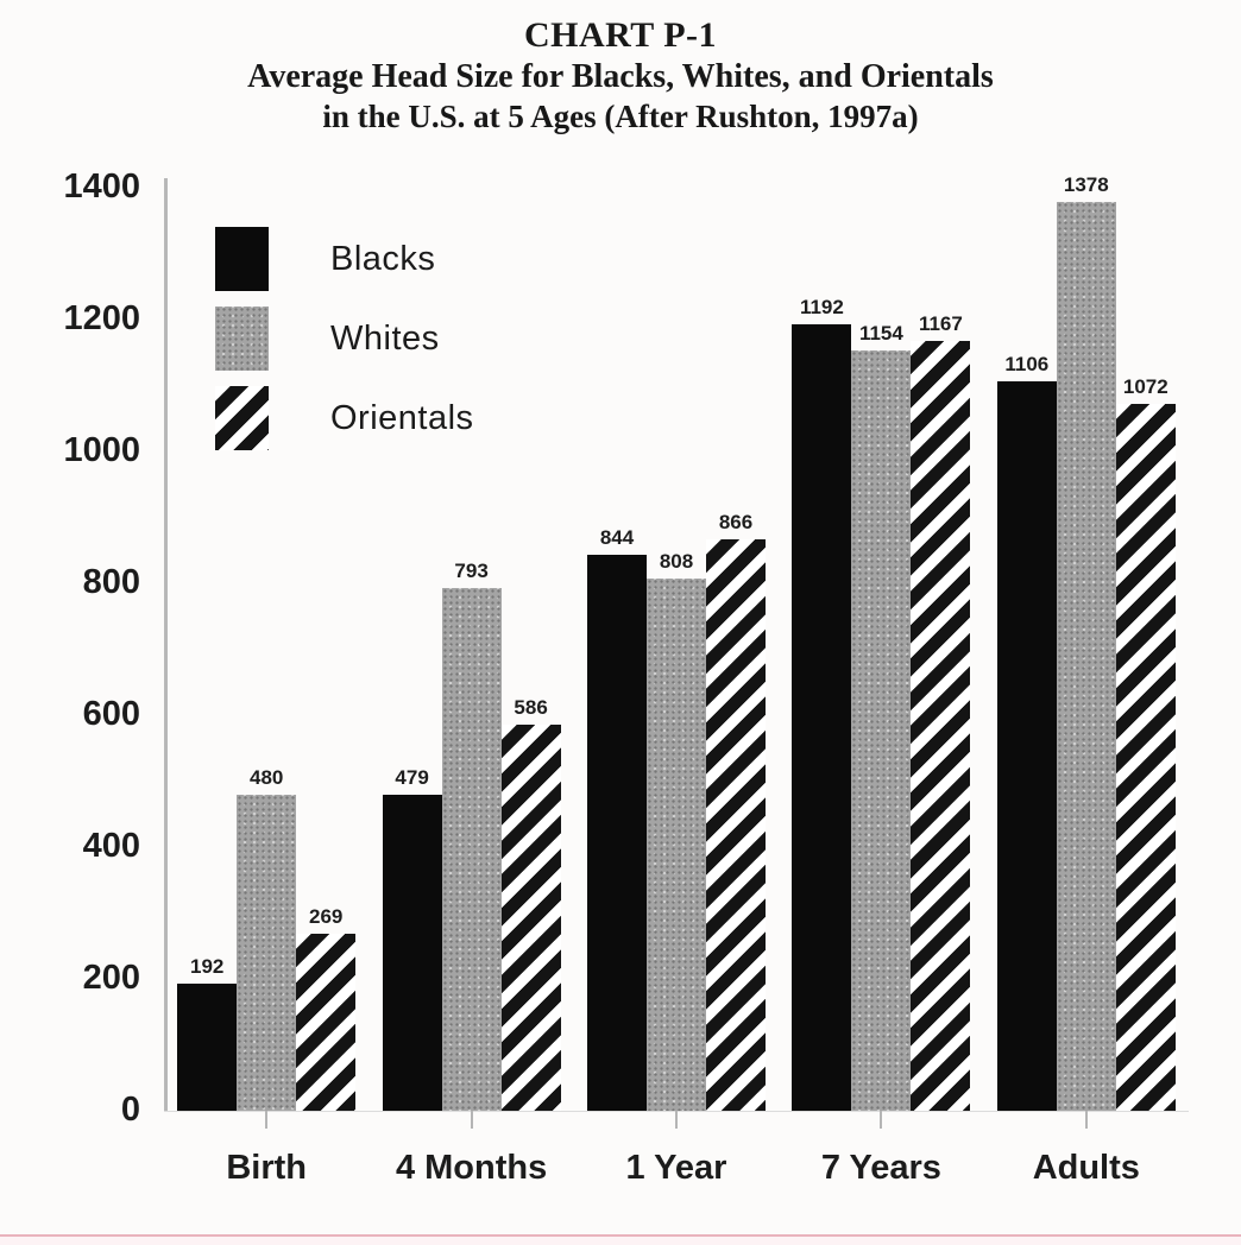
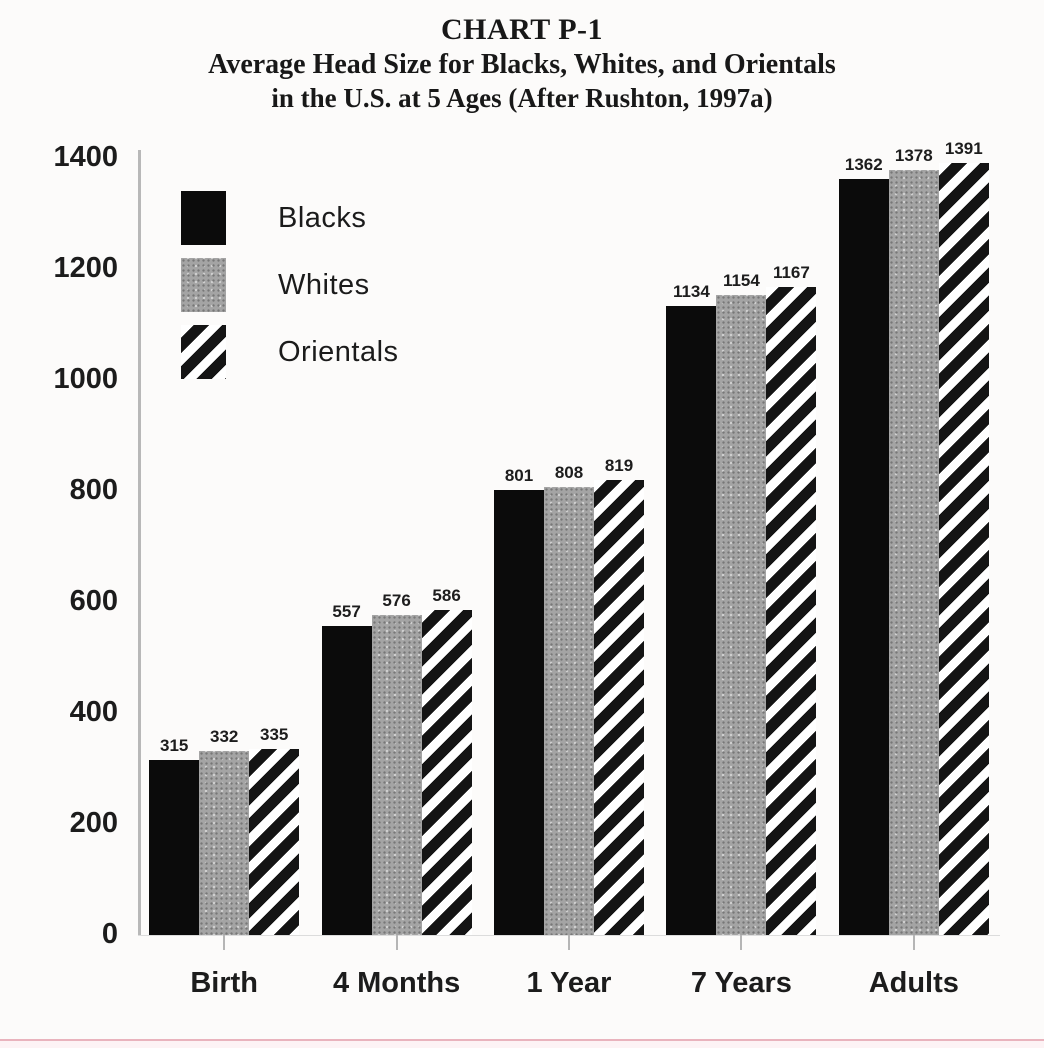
Blacks/Birth: 192 -> 315
Whites/Birth: 480 -> 332
Orientals/Birth: 269 -> 335
Blacks/4 Months: 479 -> 557
Whites/4 Months: 793 -> 576
Blacks/1 Year: 844 -> 801
Orientals/1 Year: 866 -> 819
Blacks/7 Years: 1192 -> 1134
Blacks/Adults: 1106 -> 1362
Orientals/Adults: 1072 -> 1391
